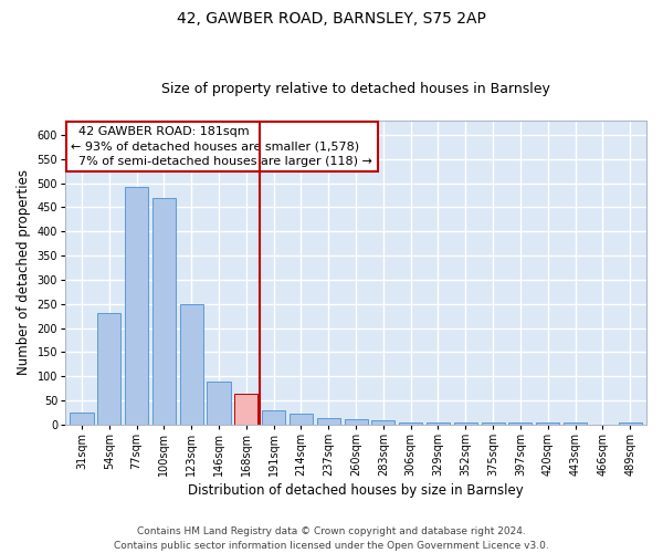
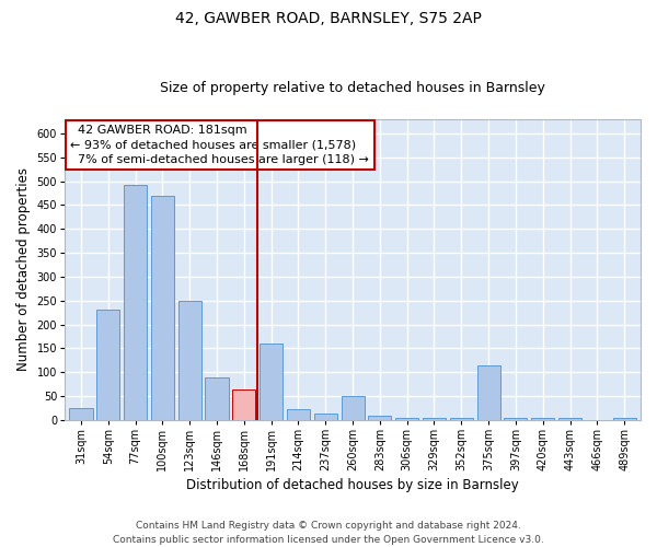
191sqm: 30 -> 160
260sqm: 12 -> 50
375sqm: 3 -> 115
